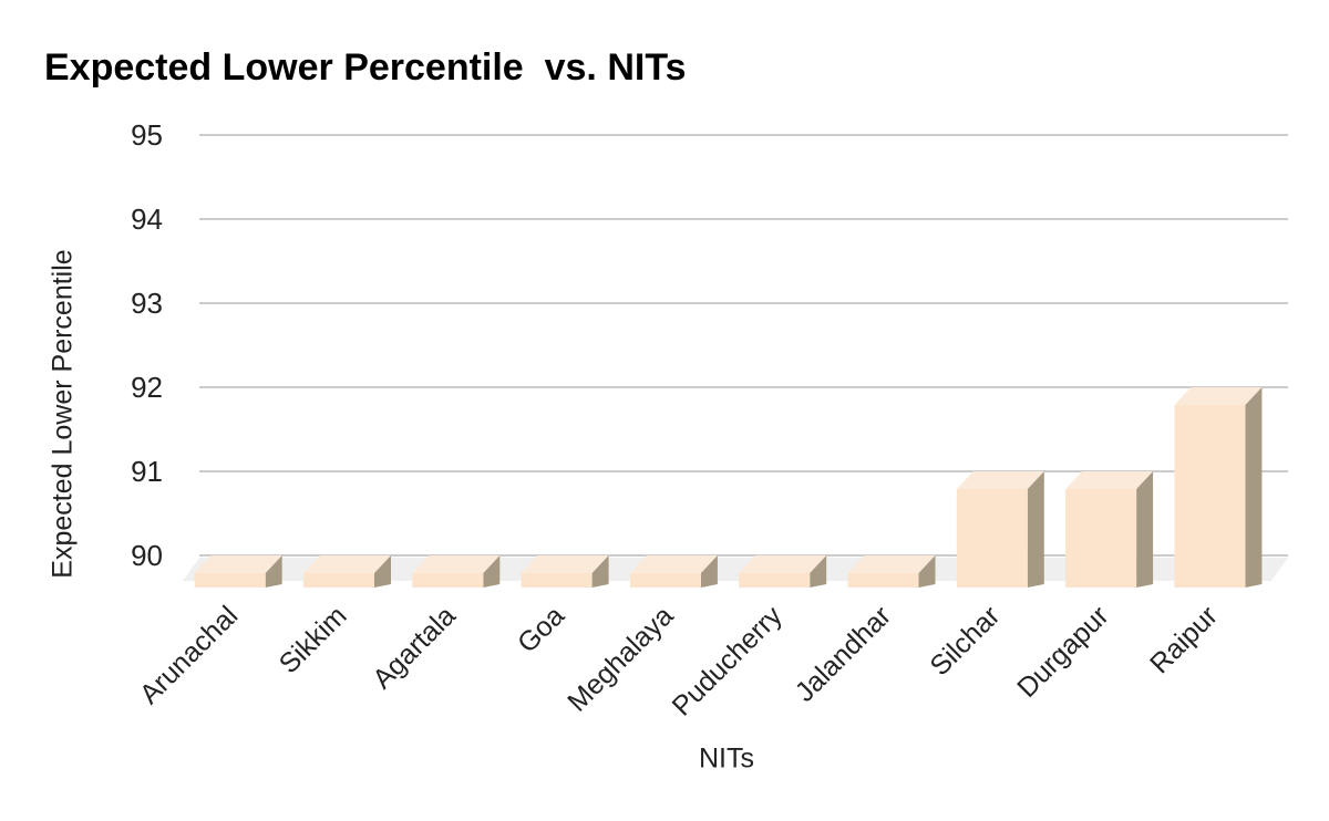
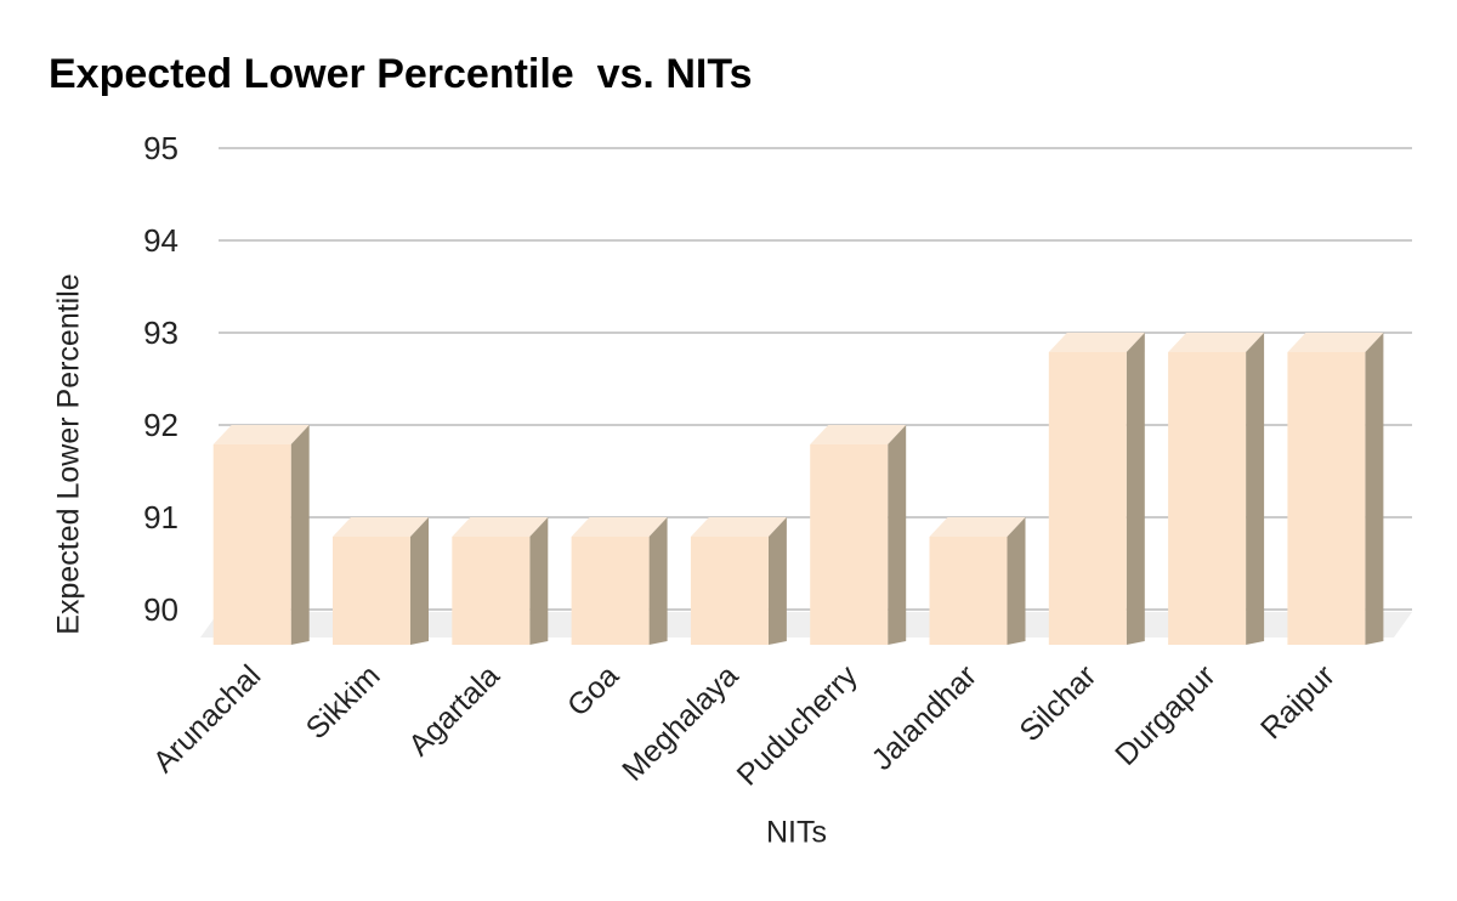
Arunachal: 90 -> 92
Sikkim: 90 -> 91
Agartala: 90 -> 91
Goa: 90 -> 91
Meghalaya: 90 -> 91
Puducherry: 90 -> 92
Jalandhar: 90 -> 91
Silchar: 91 -> 93
Durgapur: 91 -> 93
Raipur: 92 -> 93
